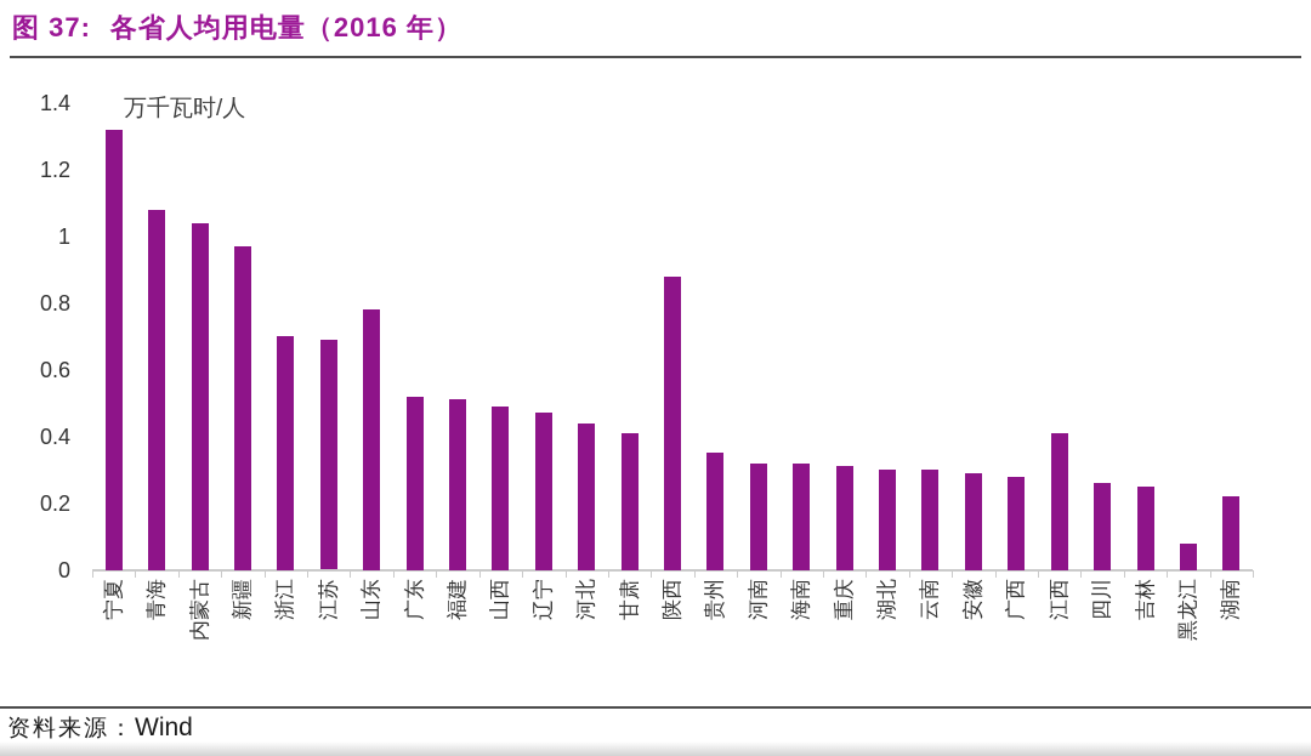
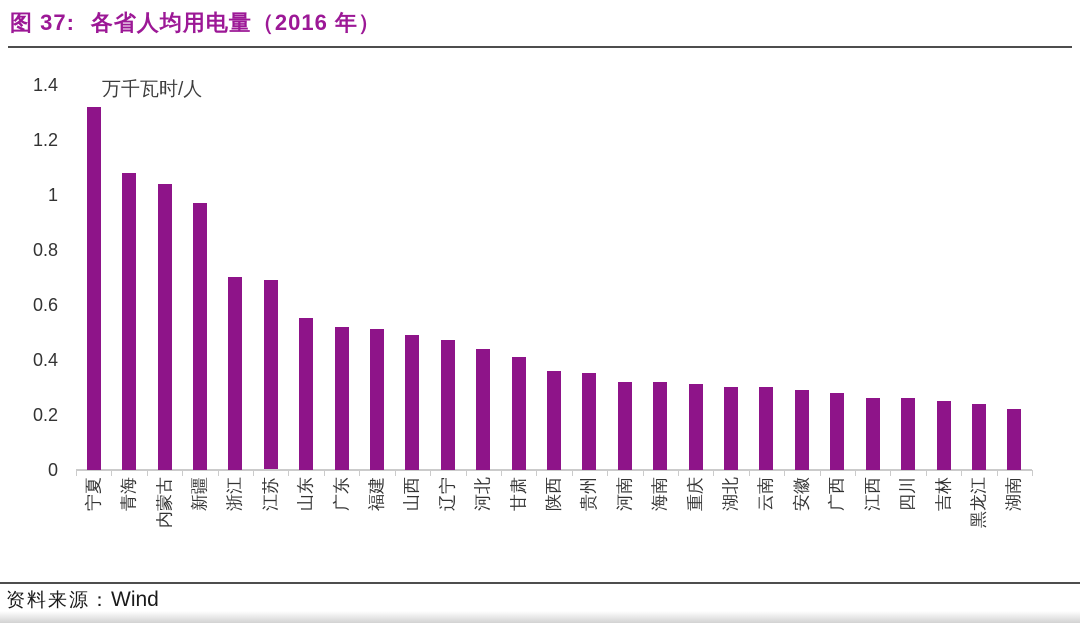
山东: 0.78 -> 0.55
陕西: 0.88 -> 0.36
江西: 0.41 -> 0.26
黑龙江: 0.08 -> 0.24
